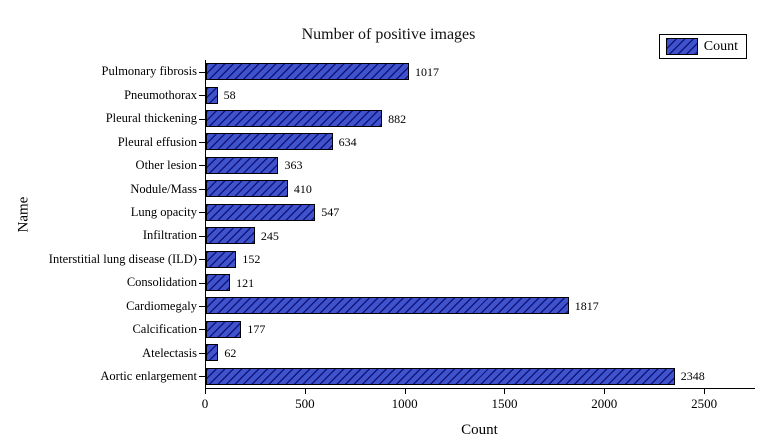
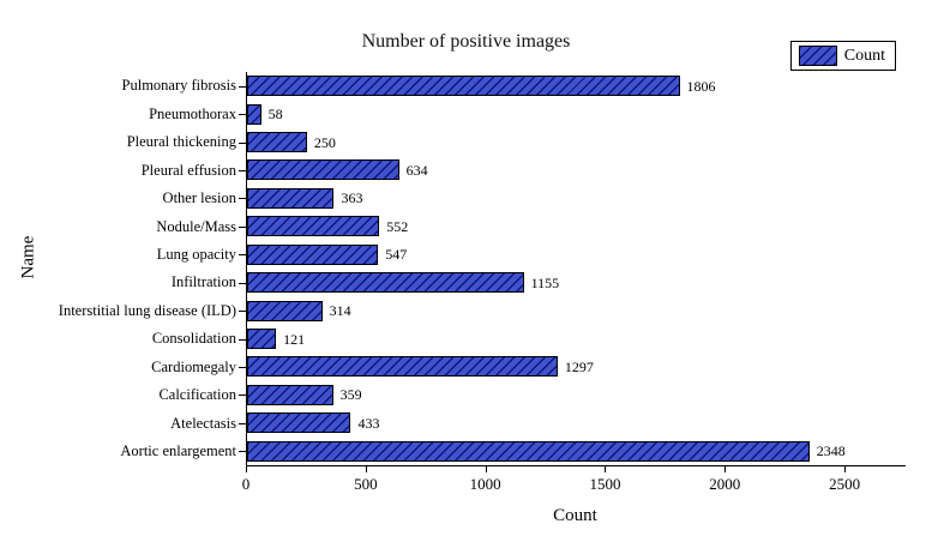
Pulmonary fibrosis: 1017 -> 1806
Pleural thickening: 882 -> 250
Nodule/Mass: 410 -> 552
Infiltration: 245 -> 1155
Interstitial lung disease (ILD): 152 -> 314
Cardiomegaly: 1817 -> 1297
Calcification: 177 -> 359
Atelectasis: 62 -> 433
